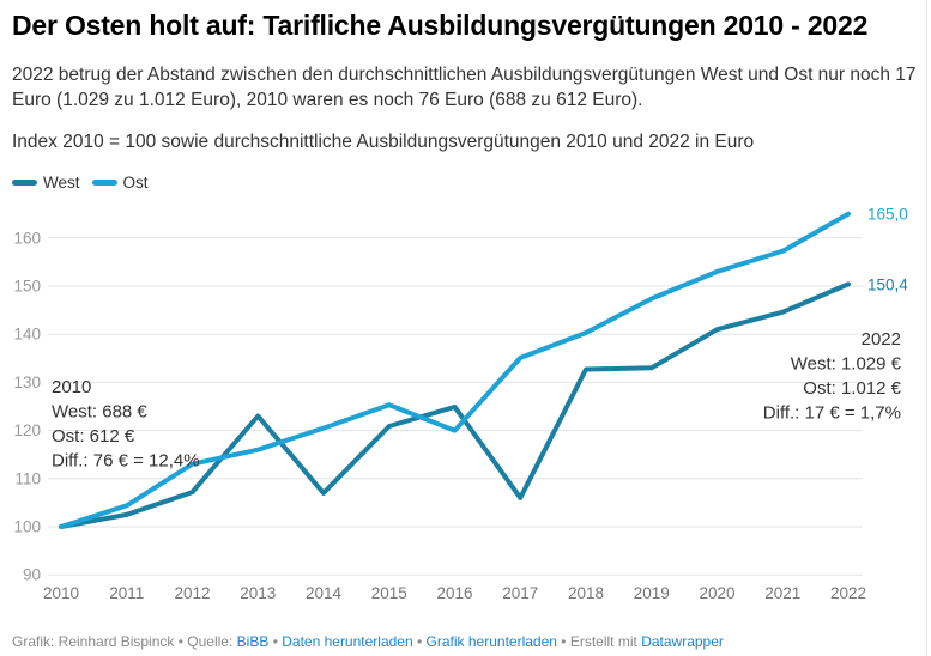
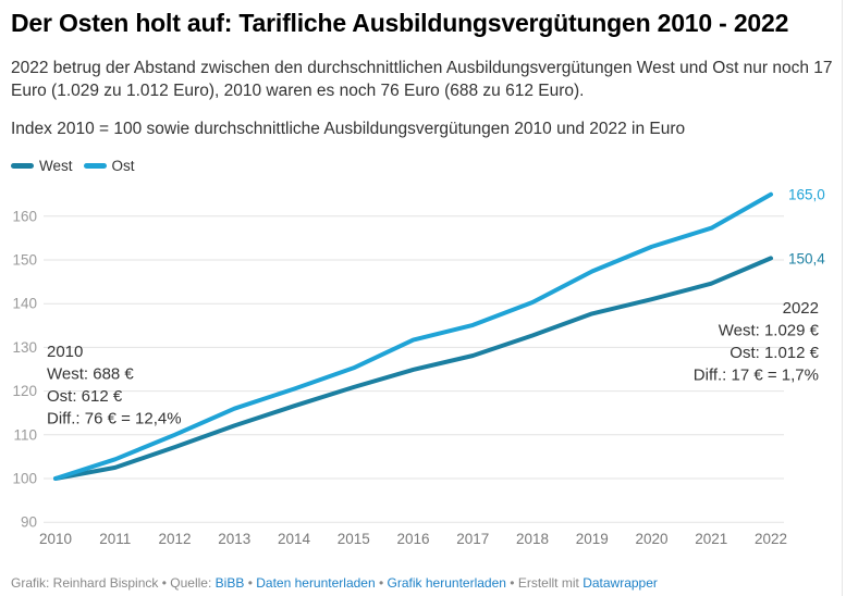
Ost/2012: 113 -> 110
West/2013: 123 -> 112
West/2014: 107 -> 117
Ost/2016: 120 -> 132
West/2017: 106 -> 128
West/2019: 133 -> 138
